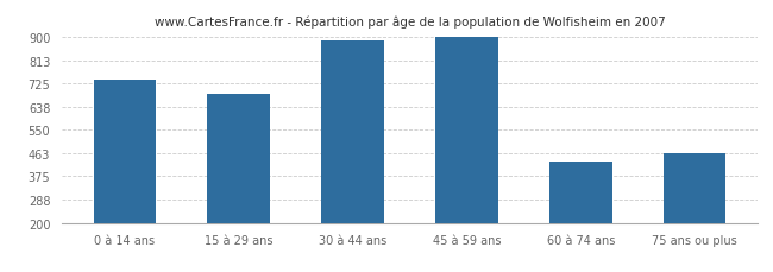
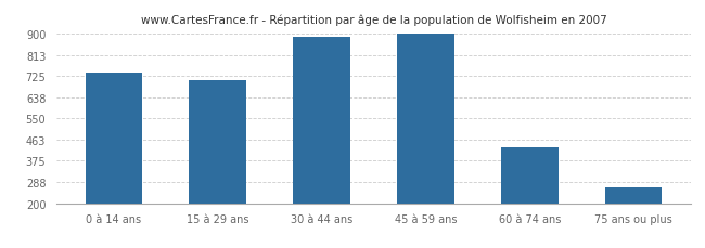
15 à 29 ans: 685 -> 710
75 ans ou plus: 460 -> 265
